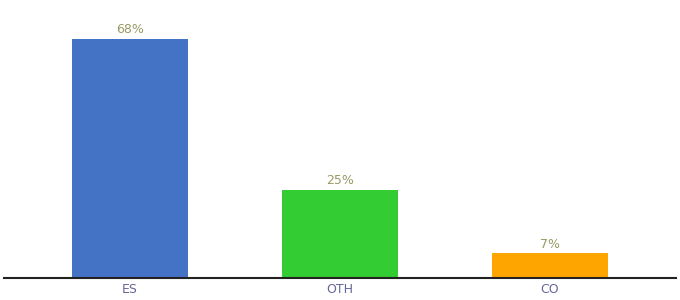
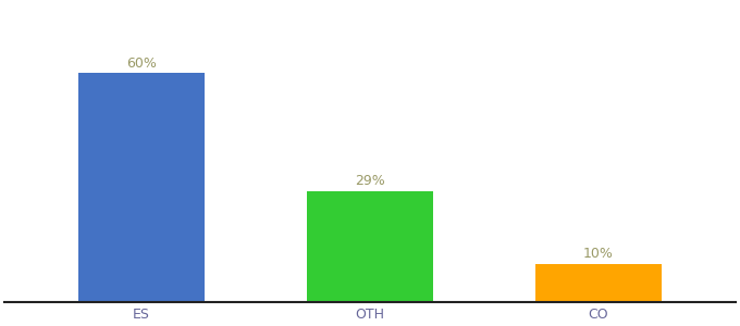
ES: 68% -> 60%
OTH: 25% -> 29%
CO: 7% -> 10%
